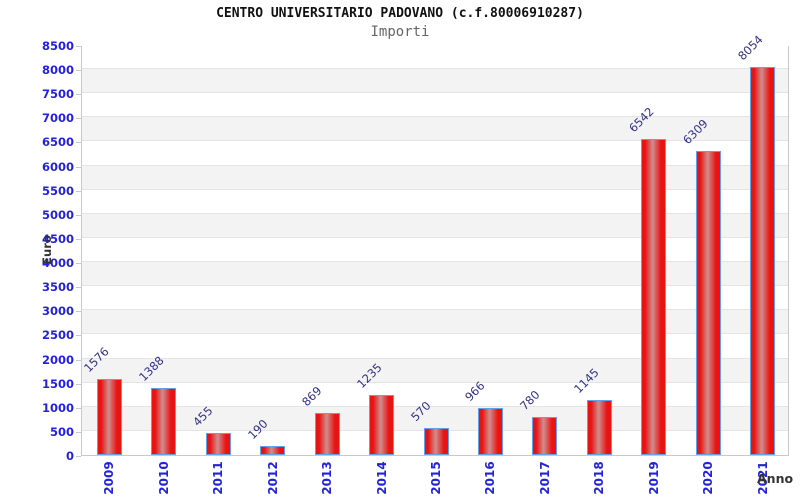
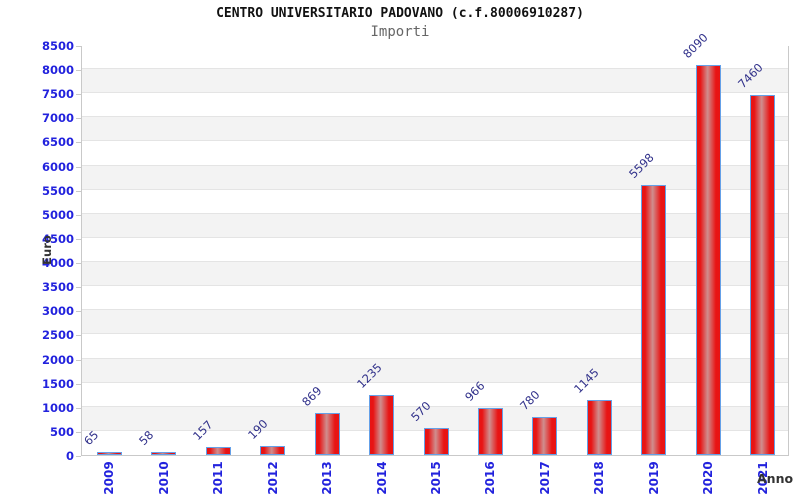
2009: 1576 -> 65
2010: 1388 -> 58
2011: 455 -> 157
2019: 6542 -> 5598
2020: 6309 -> 8090
2021: 8054 -> 7460
